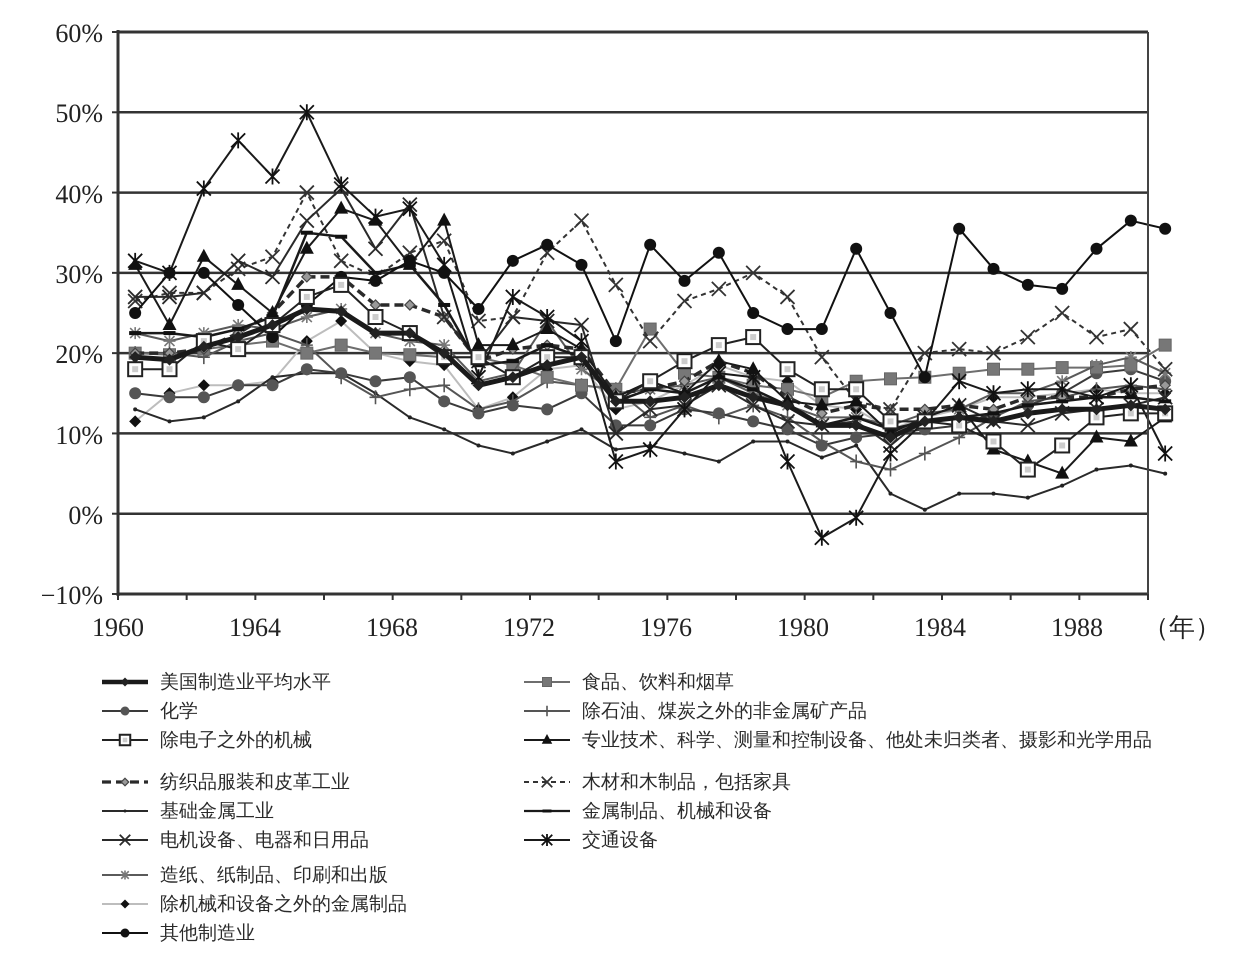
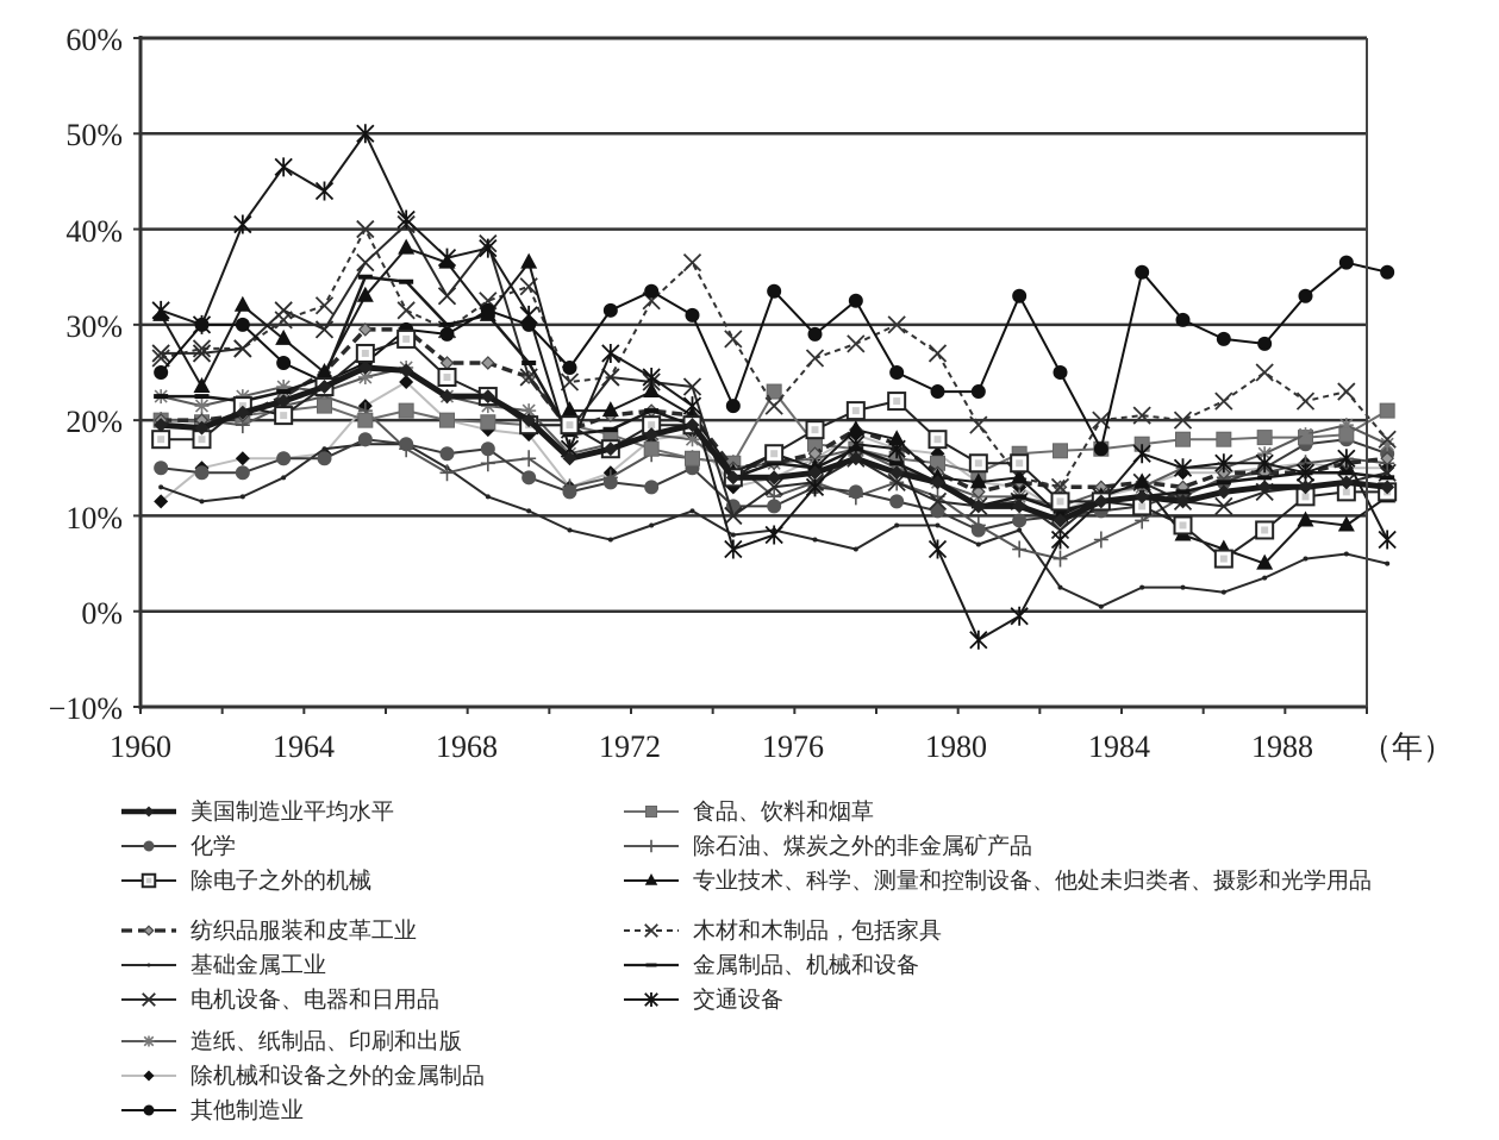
交通设备/1964: 42% -> 44%
其他制造业/1964: 22% -> 24%
造纸、纸制品、印刷和出版/1972: 24% -> 18%
